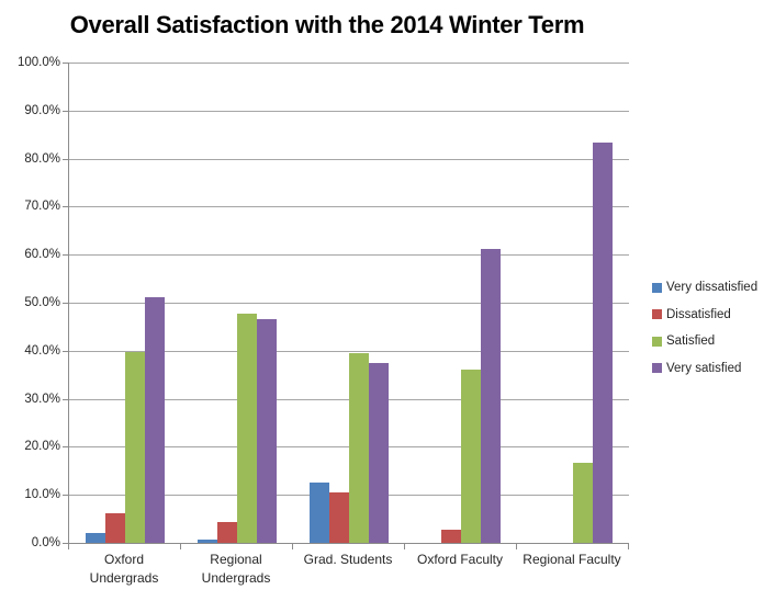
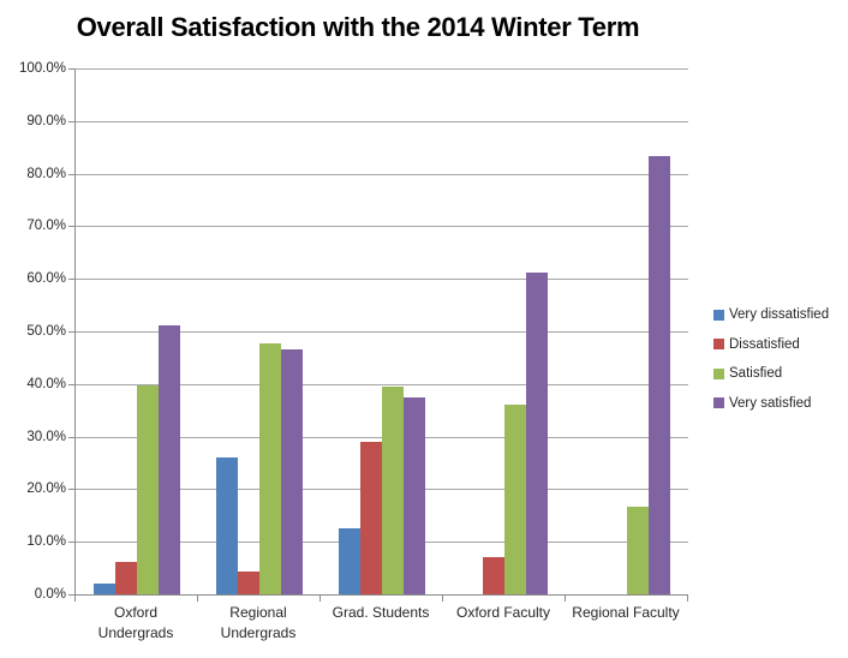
Very dissatisfied/Regional Undergrads: 1% -> 26%
Dissatisfied/Grad. Students: 10% -> 29%
Dissatisfied/Oxford Faculty: 3% -> 7%
